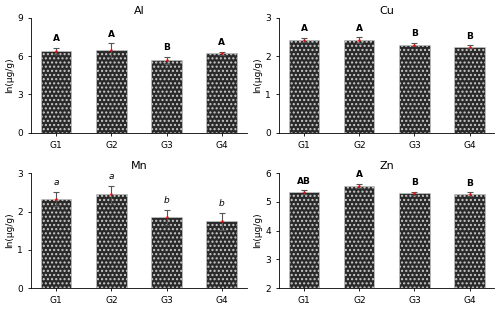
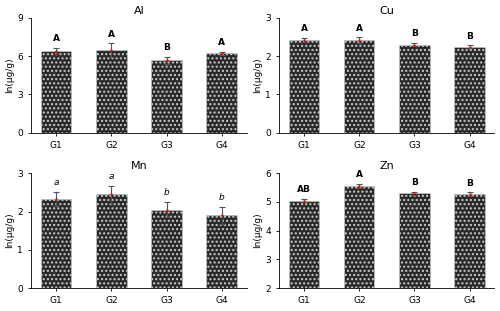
Mn/G3: 1.85 -> 2.05
Mn/G4: 1.75 -> 1.90
Zn/G1: 5.35 -> 5.05
